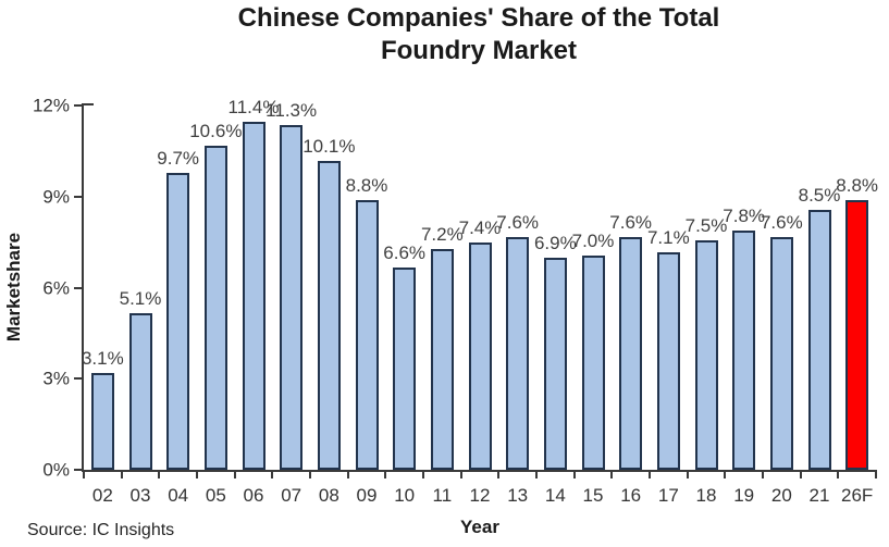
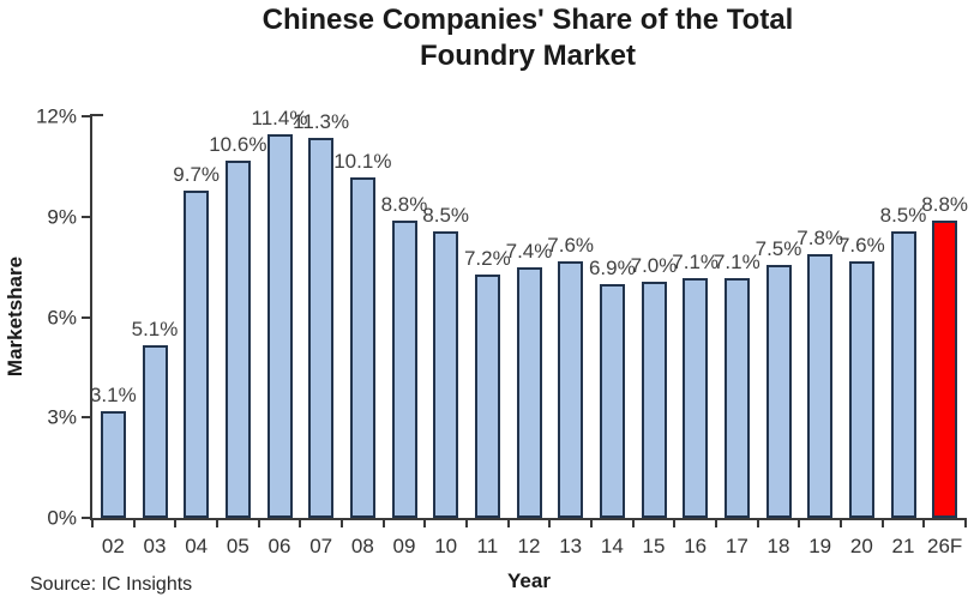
10: 6.6% -> 8.5%
16: 7.6% -> 7.1%
